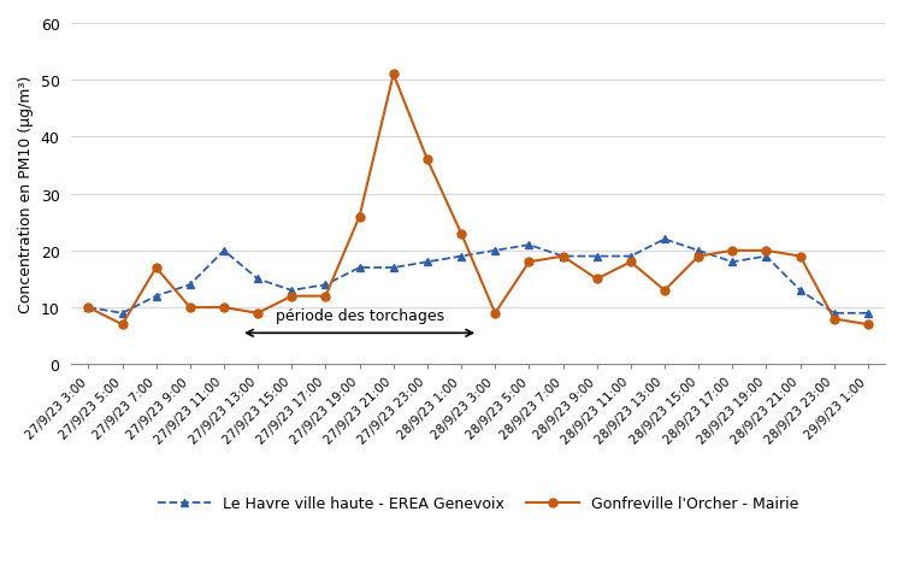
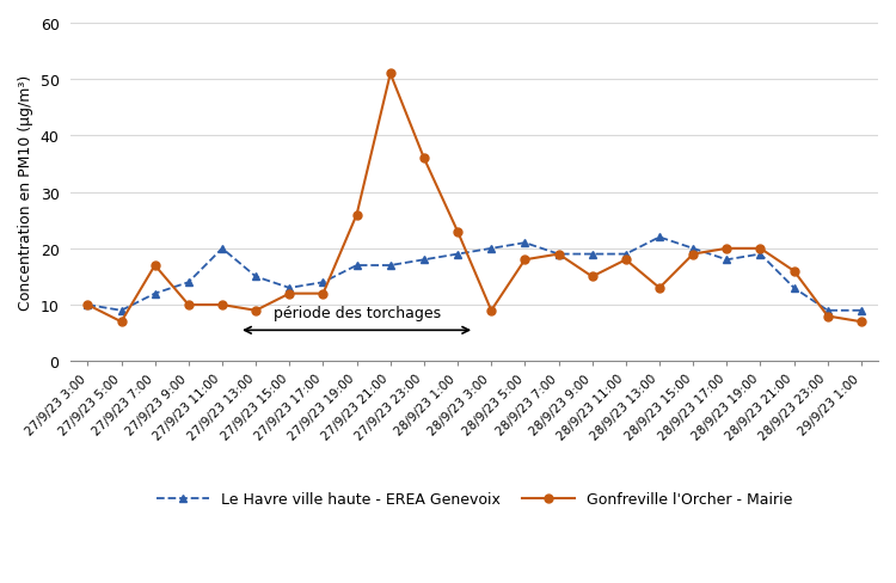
Gonfreville l'Orcher - Mairie/28/9/23 21:00: 19 -> 16
